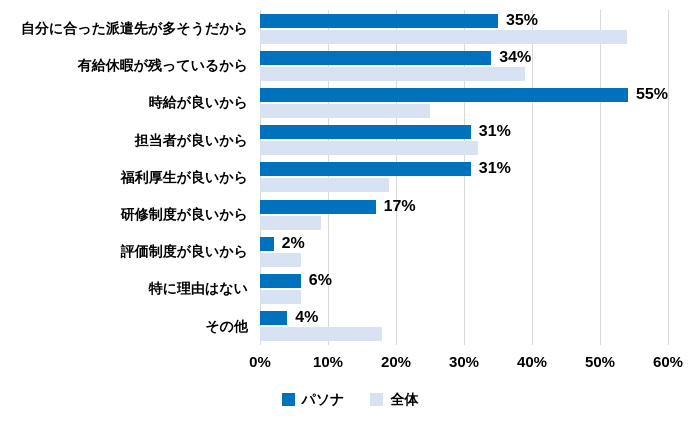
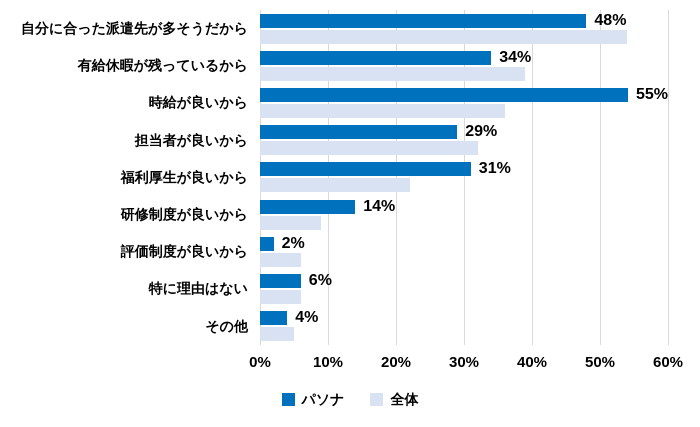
パソナ/自分に合った派遣先が多そうだから: 35% -> 48%
全体/時給が良いから: 25% -> 36%
パソナ/担当者が良いから: 31% -> 29%
全体/福利厚生が良いから: 19% -> 22%
パソナ/研修制度が良いから: 17% -> 14%
全体/その他: 18% -> 5%
